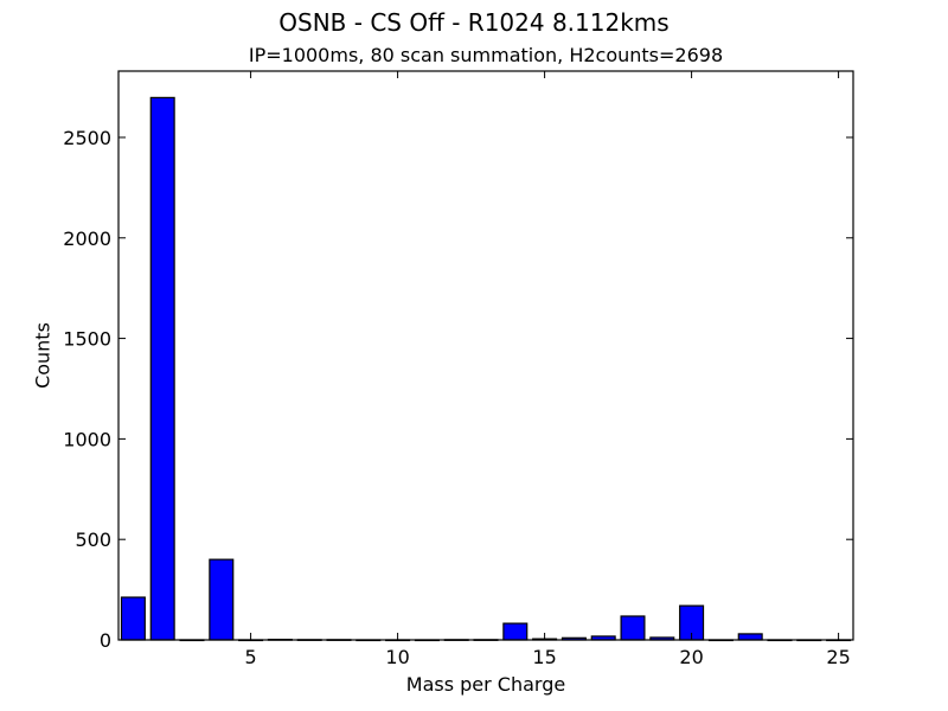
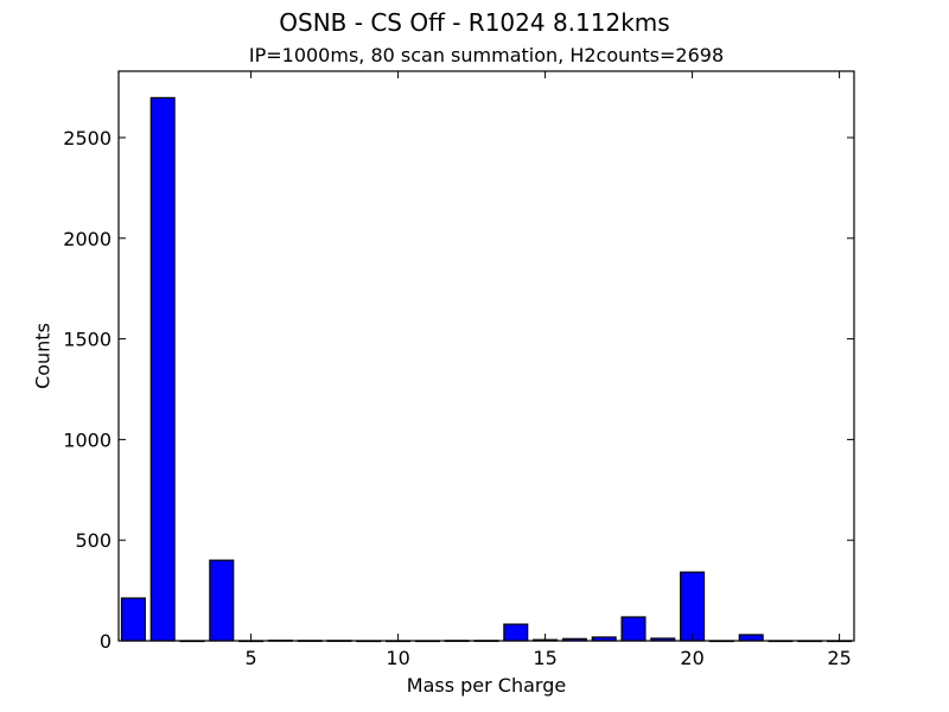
20: 170 -> 340
